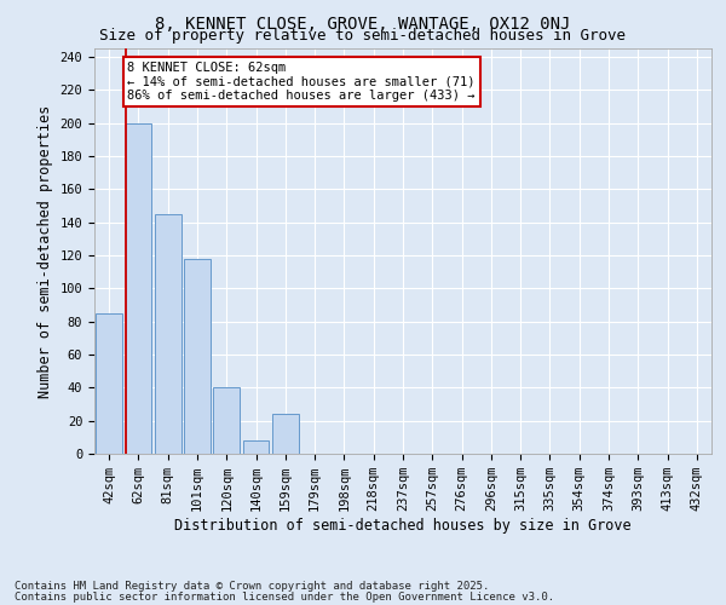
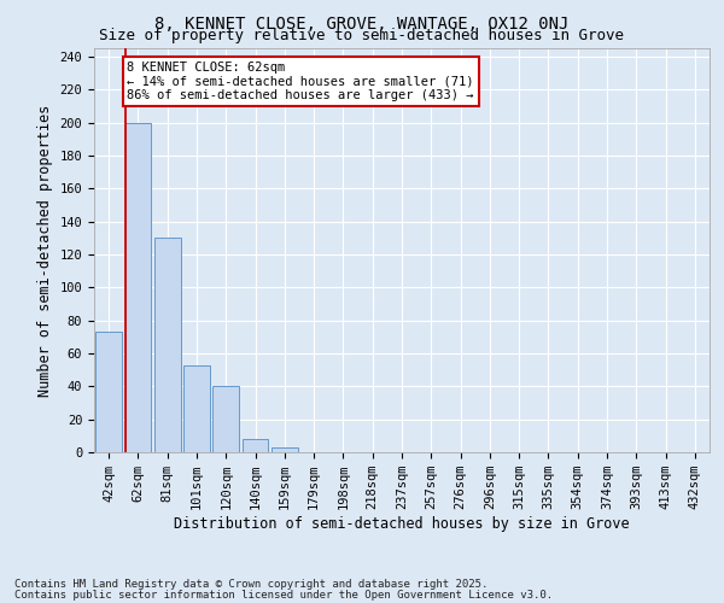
42sqm: 85 -> 73
81sqm: 145 -> 130
101sqm: 118 -> 53
159sqm: 24 -> 3
